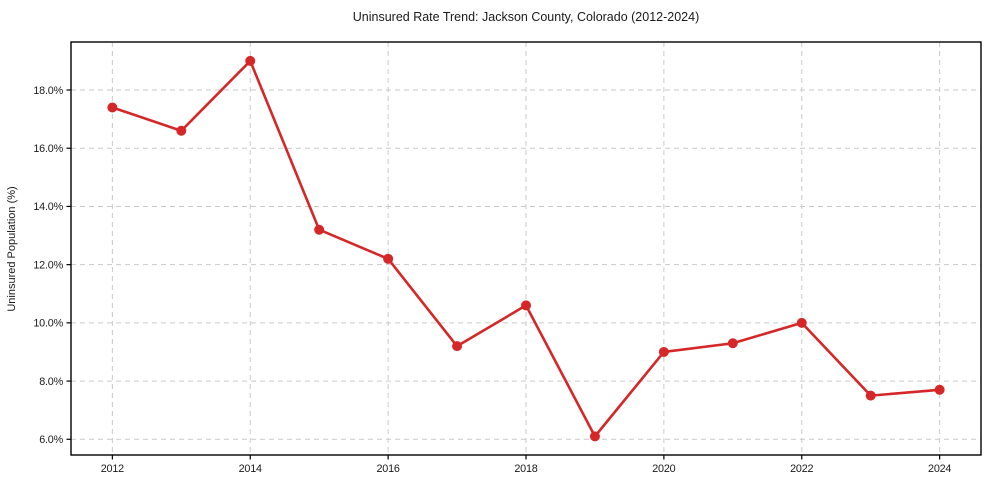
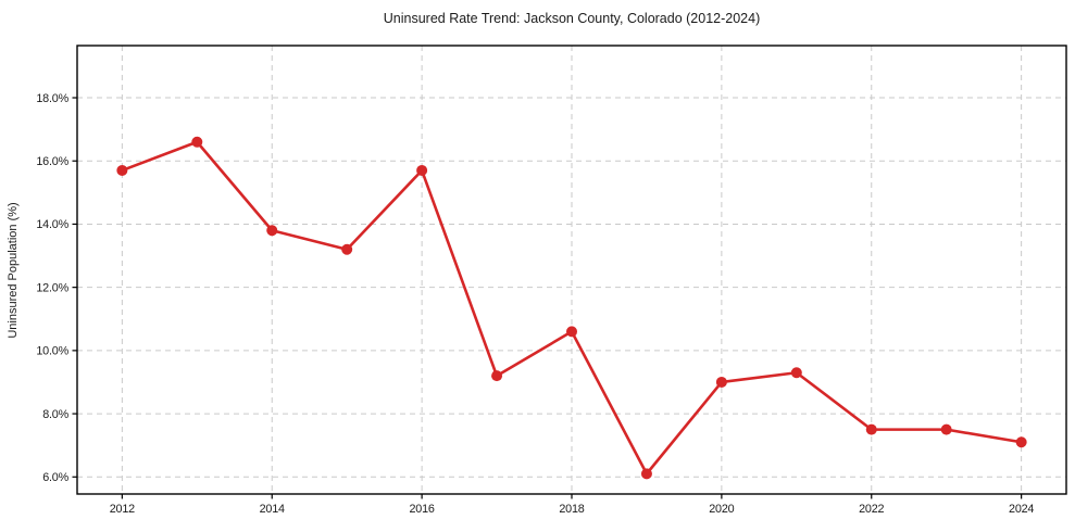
2012: 17.4% -> 15.7%
2014: 19.0% -> 13.8%
2016: 12.2% -> 15.7%
2022: 10.0% -> 7.5%
2024: 7.7% -> 7.1%
